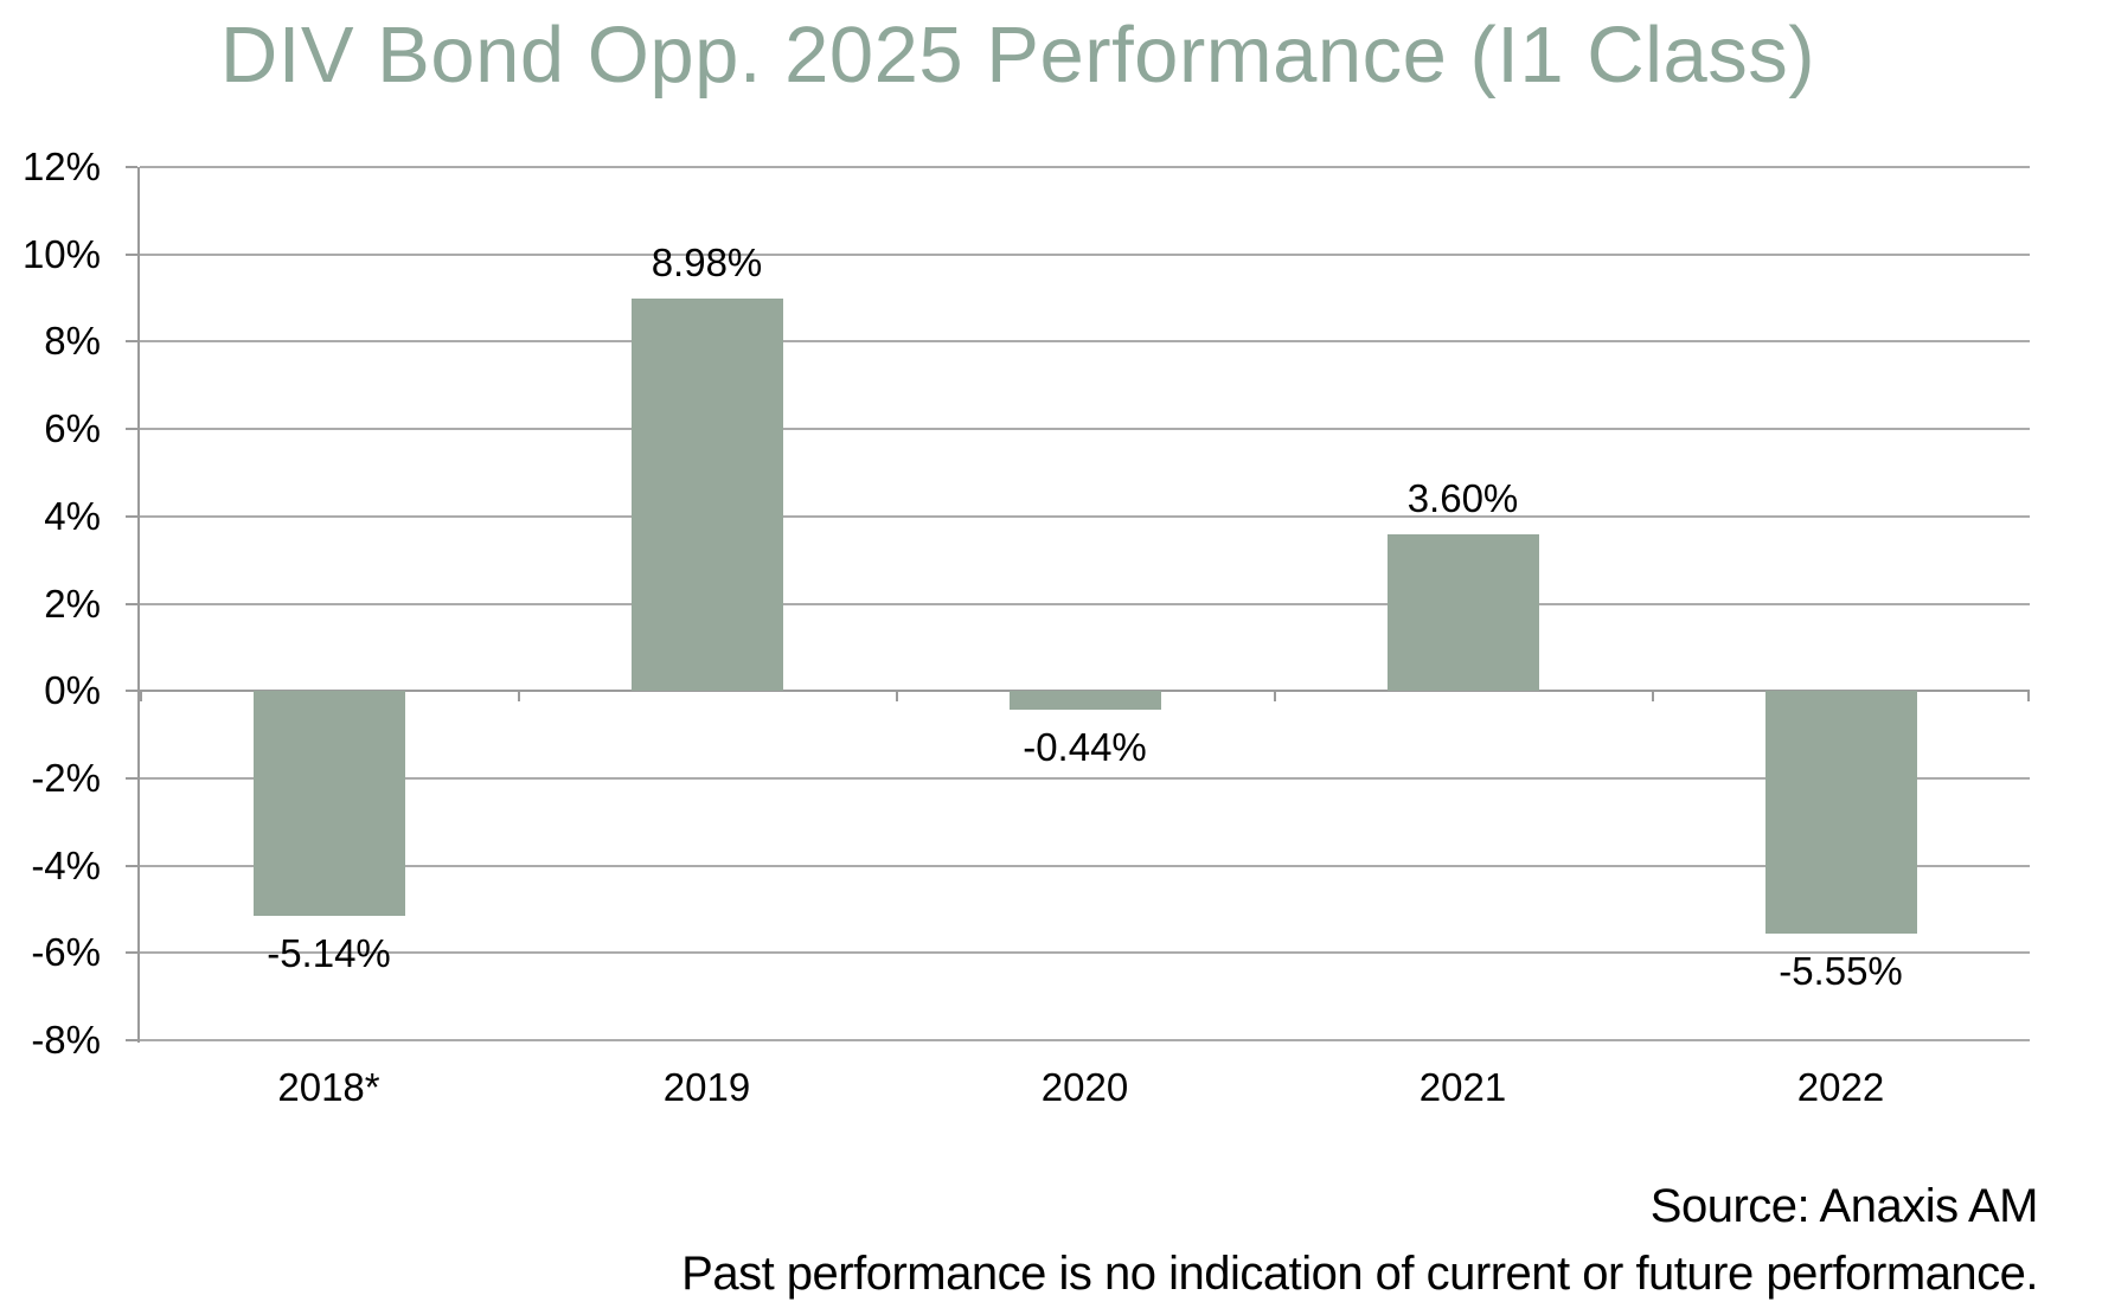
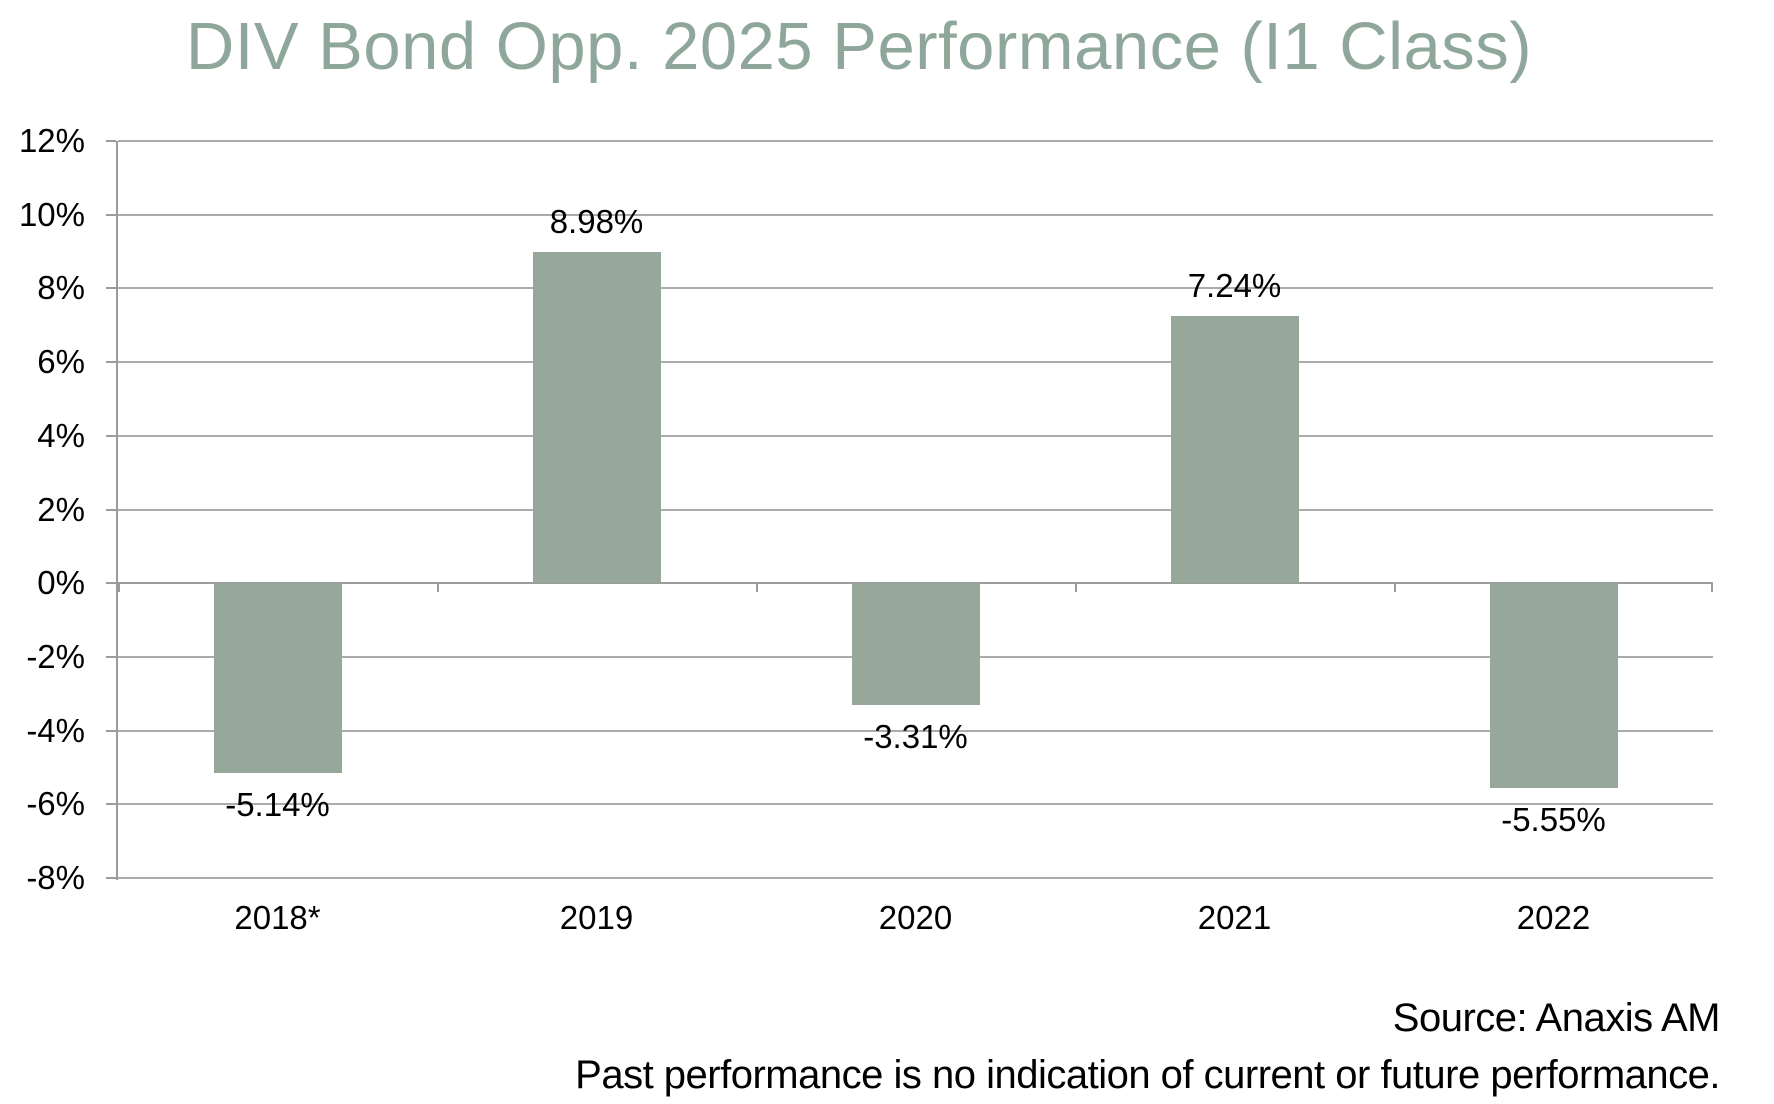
2020: -0.44% -> -3.31%
2021: 3.60% -> 7.24%
